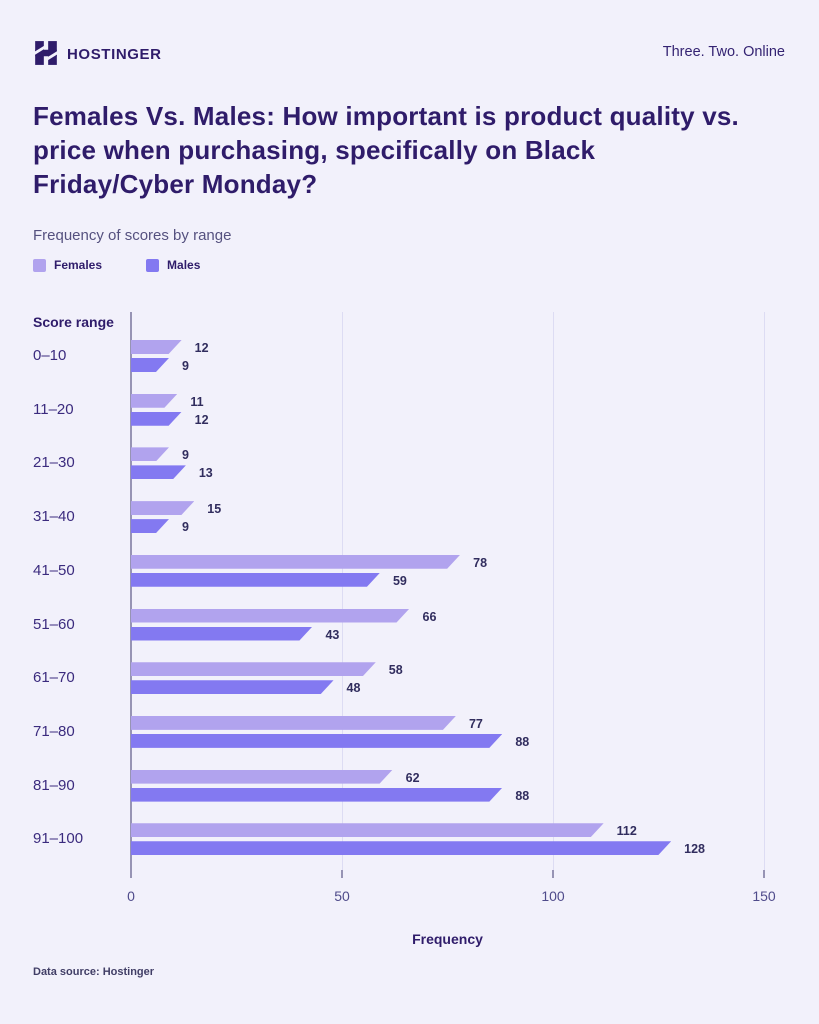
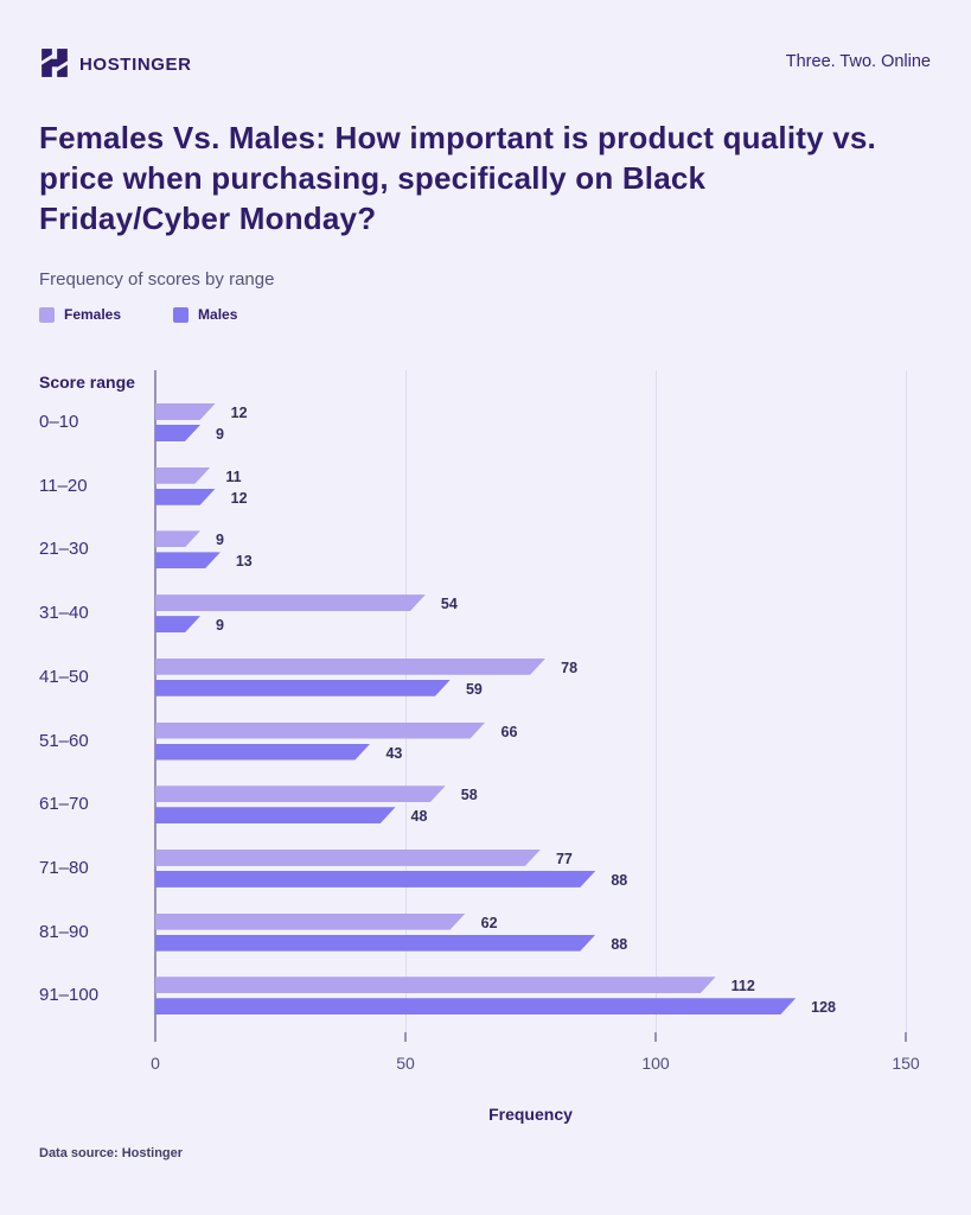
Females/31–40: 15 -> 54
